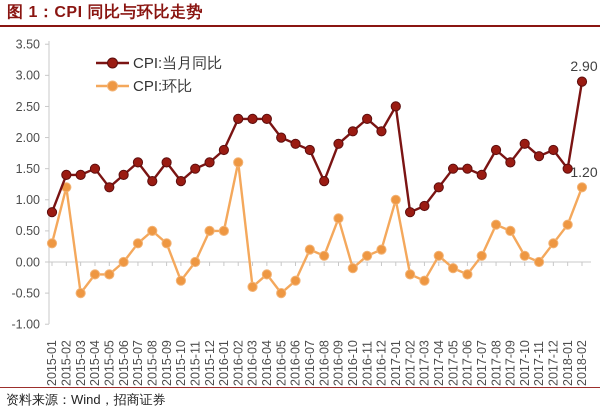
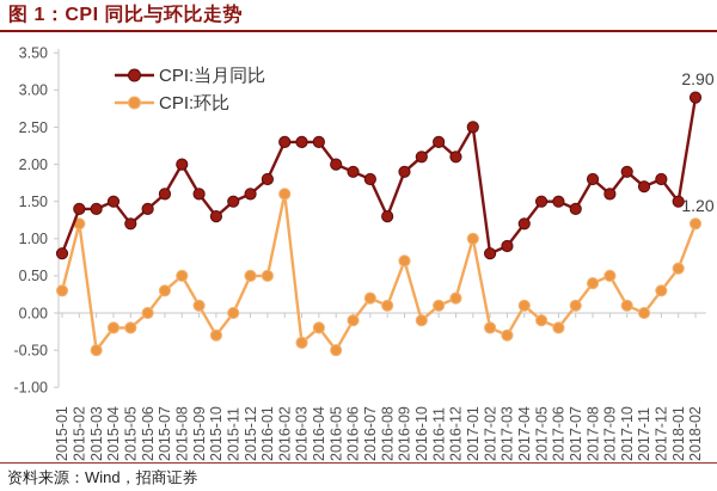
CPI:当月同比/2015-08: 1.3 -> 2.0
CPI:环比/2015-09: 0.3 -> 0.1
CPI:环比/2016-06: -0.3 -> -0.1
CPI:环比/2017-08: 0.6 -> 0.4
